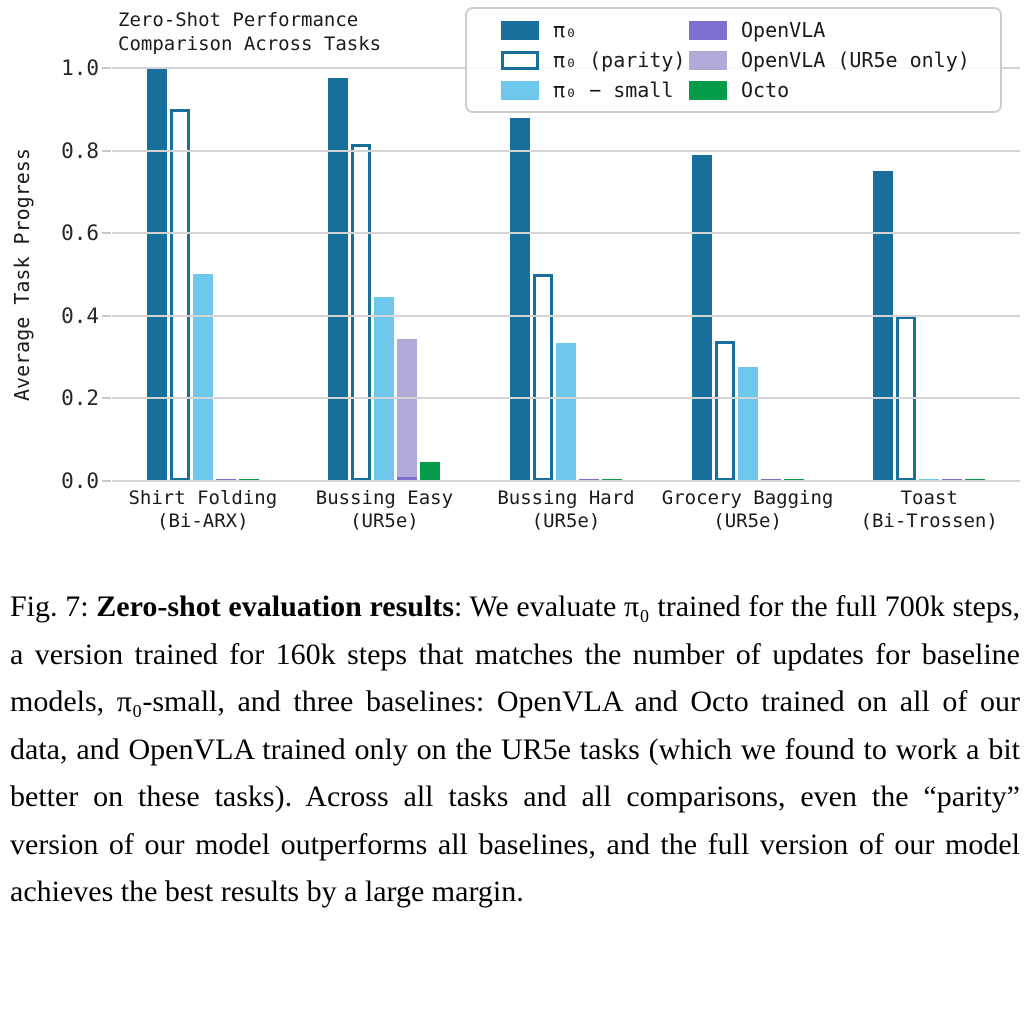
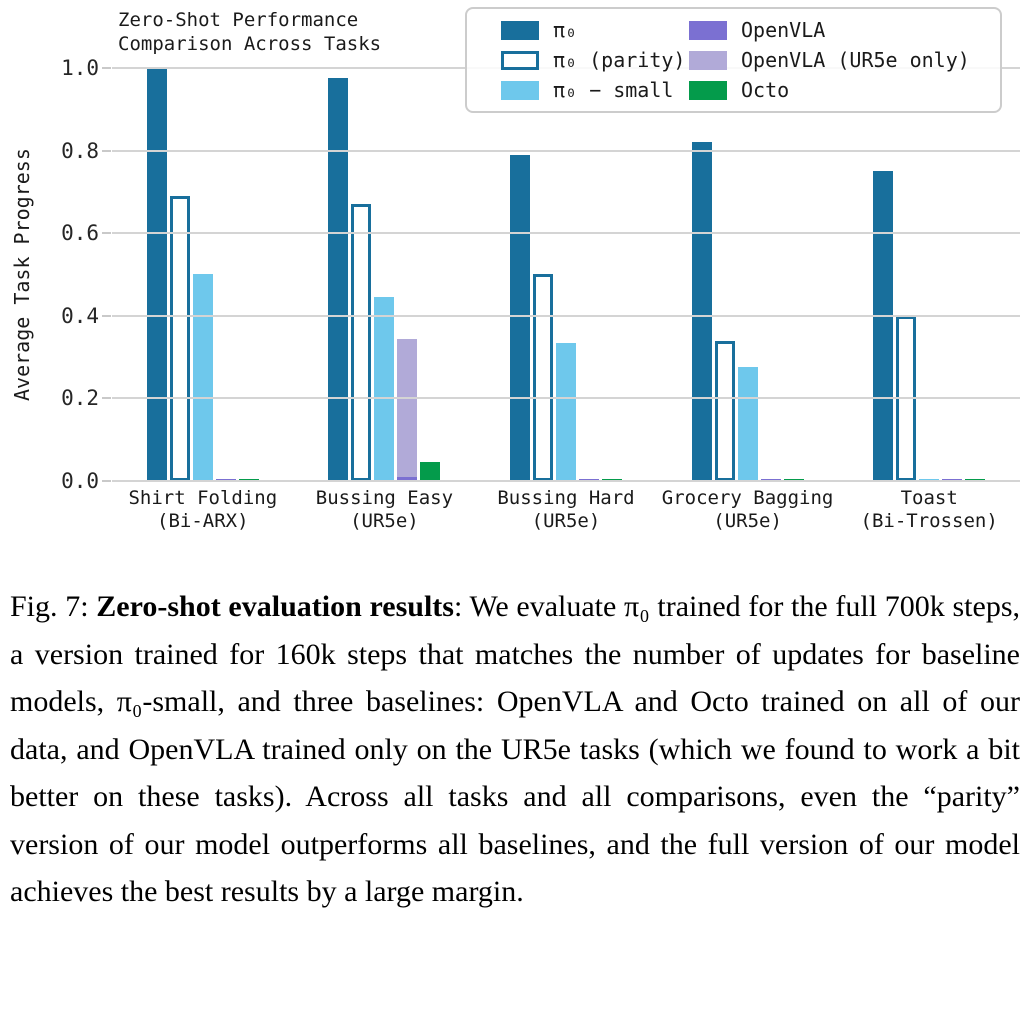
π₀ (parity)/Shirt Folding (Bi-ARX): 0.90 -> 0.69
π₀ (parity)/Bussing Easy (UR5e): 0.81 -> 0.67
π₀/Bussing Hard (UR5e): 0.88 -> 0.79
π₀/Grocery Bagging (UR5e): 0.79 -> 0.82
